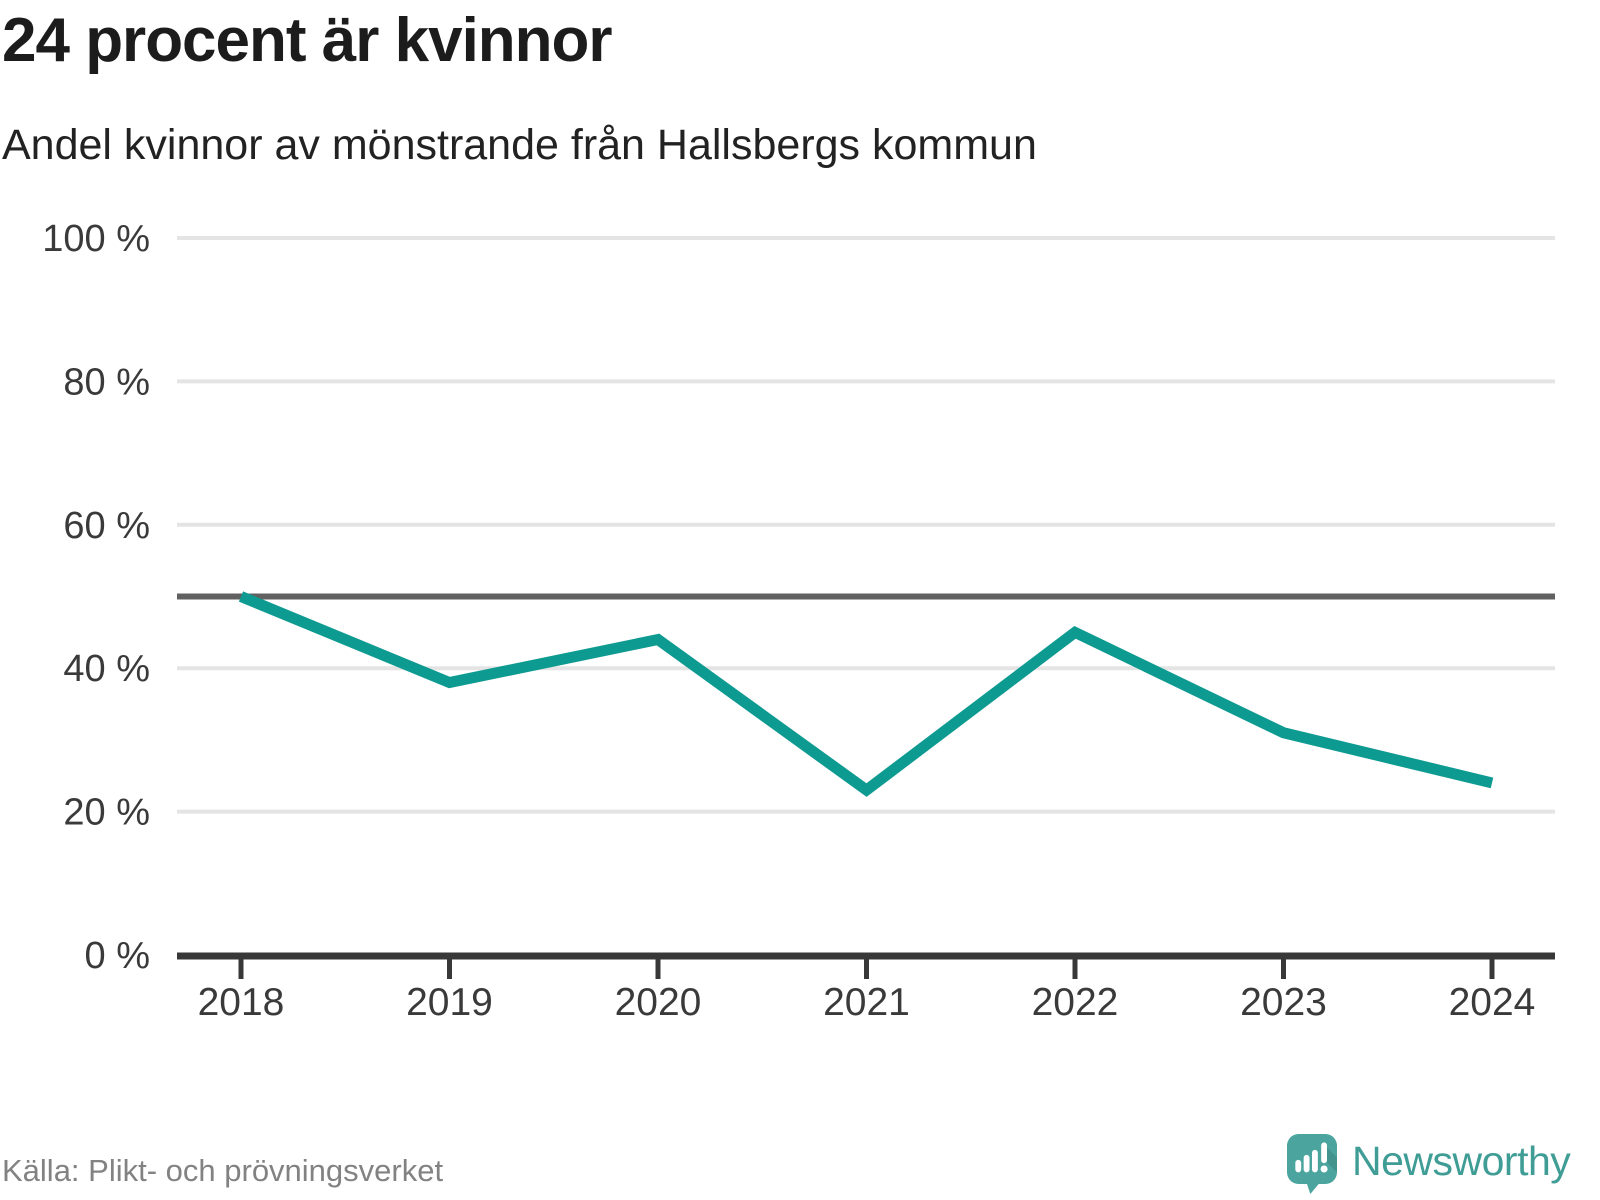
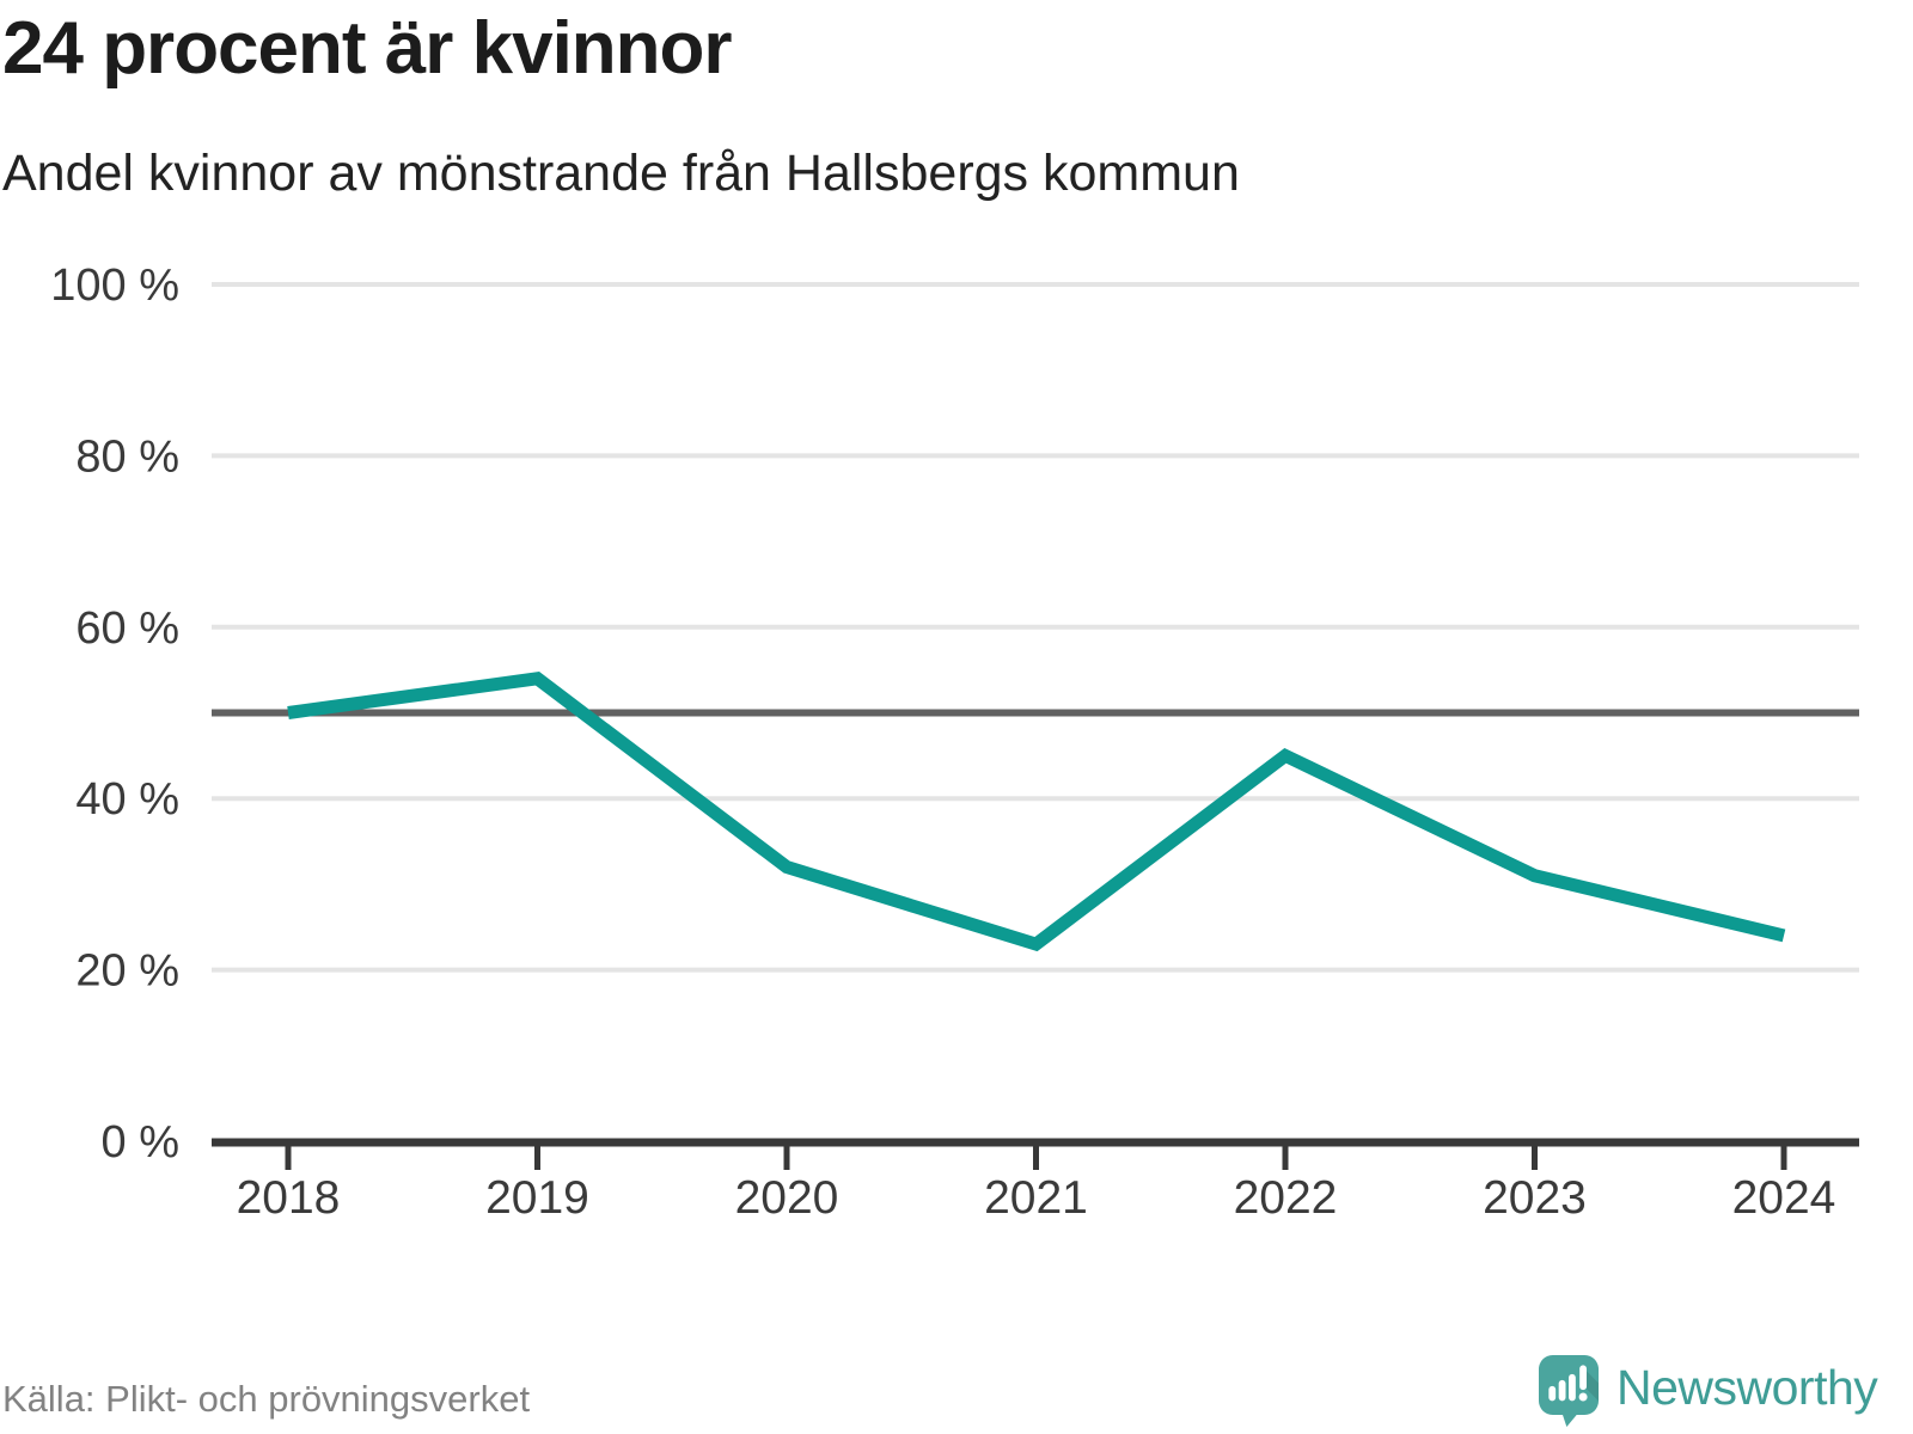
2019: 38% -> 54%
2020: 44% -> 32%
